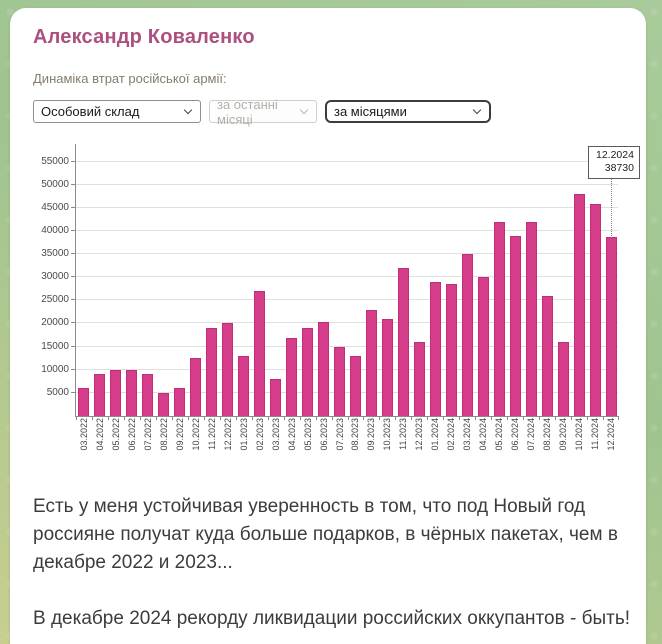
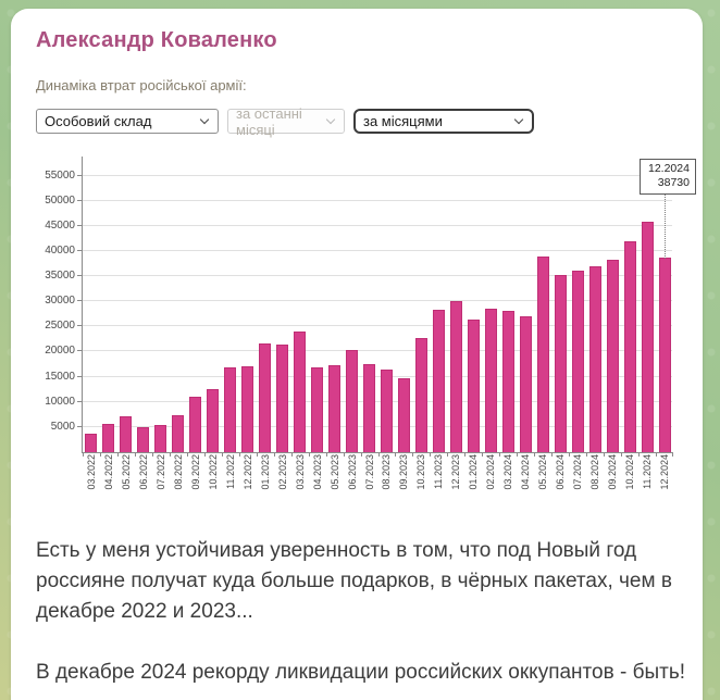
03.2022: 6000 -> 4000
04.2022: 9000 -> 6000
05.2022: 10000 -> 7000
06.2022: 10000 -> 5000
07.2022: 9000 -> 5000
08.2022: 5000 -> 7000
09.2022: 6000 -> 11000
11.2022: 19000 -> 17000
12.2022: 20000 -> 17000
01.2023: 13000 -> 22000
02.2023: 27000 -> 21000
03.2023: 8000 -> 24000
05.2023: 19000 -> 17000
07.2023: 15000 -> 18000
08.2023: 13000 -> 16000
09.2023: 23000 -> 15000
10.2023: 21000 -> 23000
11.2023: 32000 -> 28000
12.2023: 16000 -> 30000
01.2024: 29000 -> 26000
03.2024: 35000 -> 28000
04.2024: 30000 -> 27000
05.2024: 42000 -> 39000
06.2024: 39000 -> 35000
07.2024: 42000 -> 36000
08.2024: 26000 -> 37000
09.2024: 16000 -> 38000
10.2024: 48000 -> 42000
